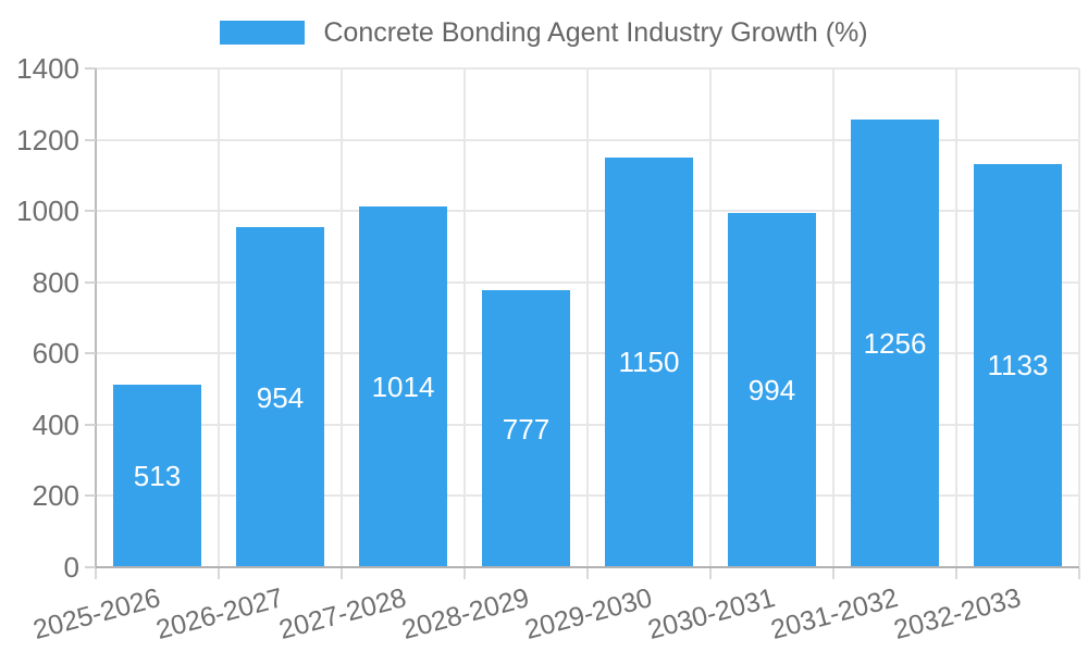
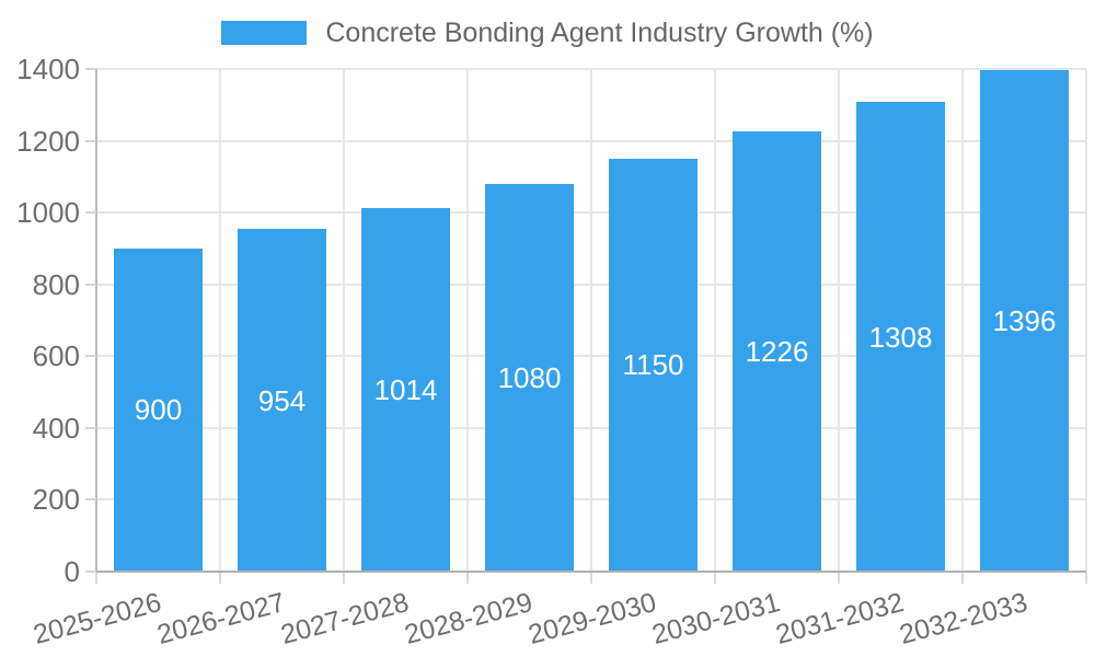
2025-2026: 513 -> 900
2028-2029: 777 -> 1080
2030-2031: 994 -> 1226
2031-2032: 1256 -> 1308
2032-2033: 1133 -> 1396
